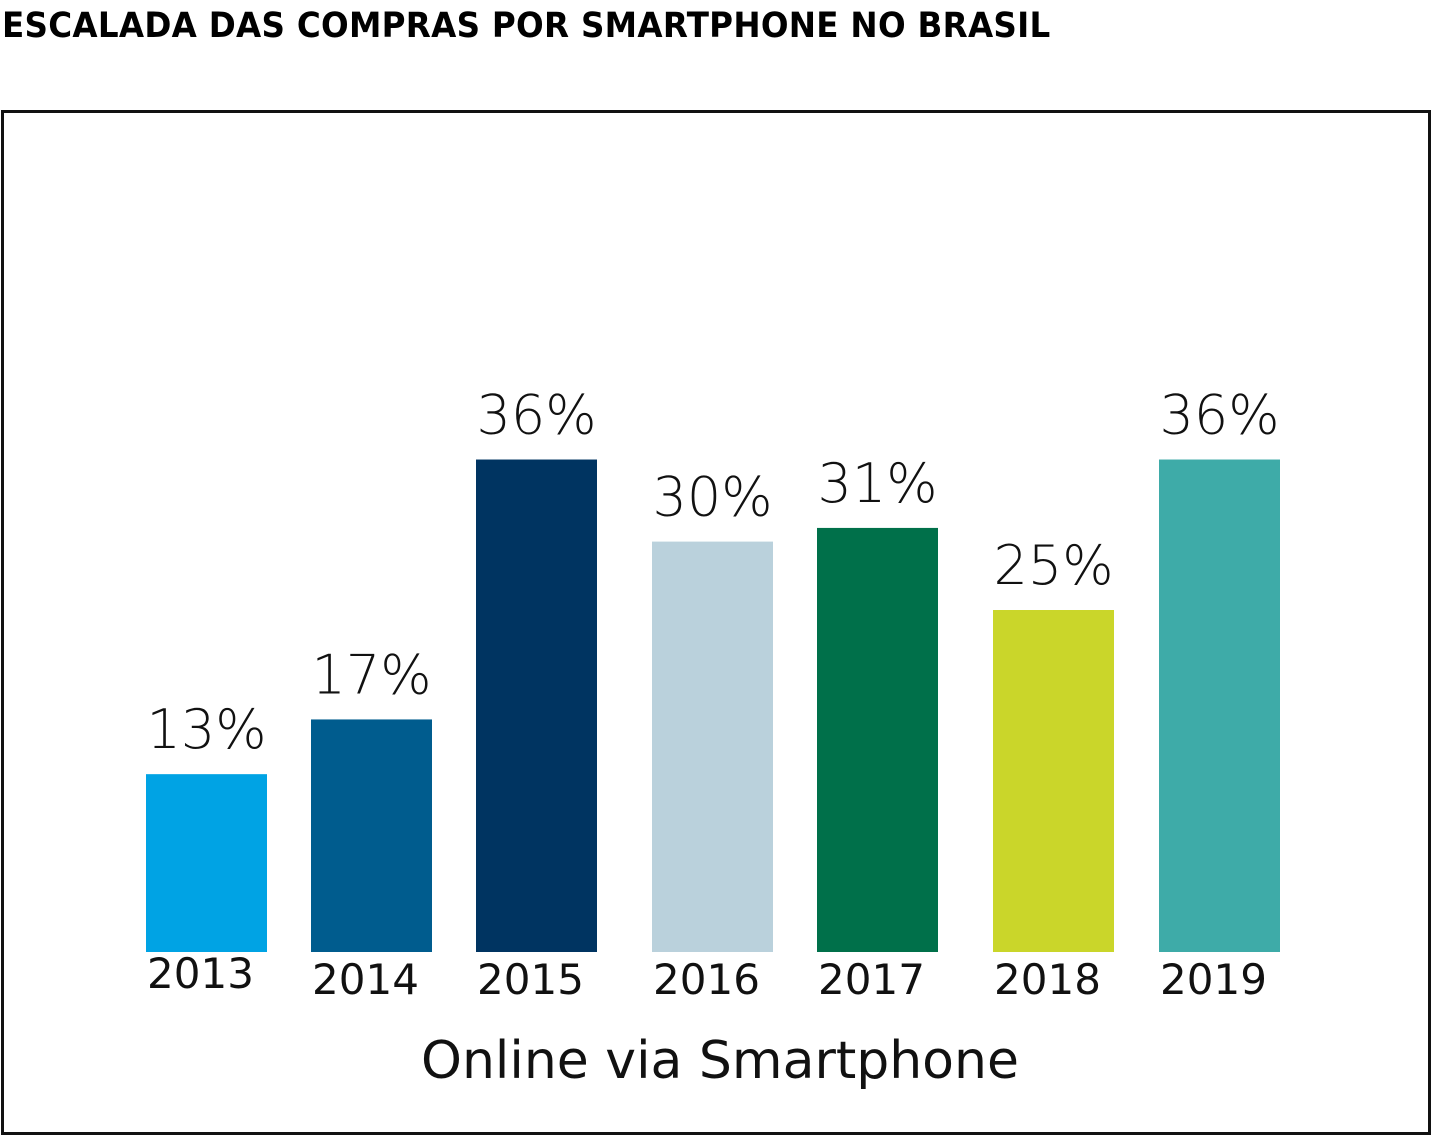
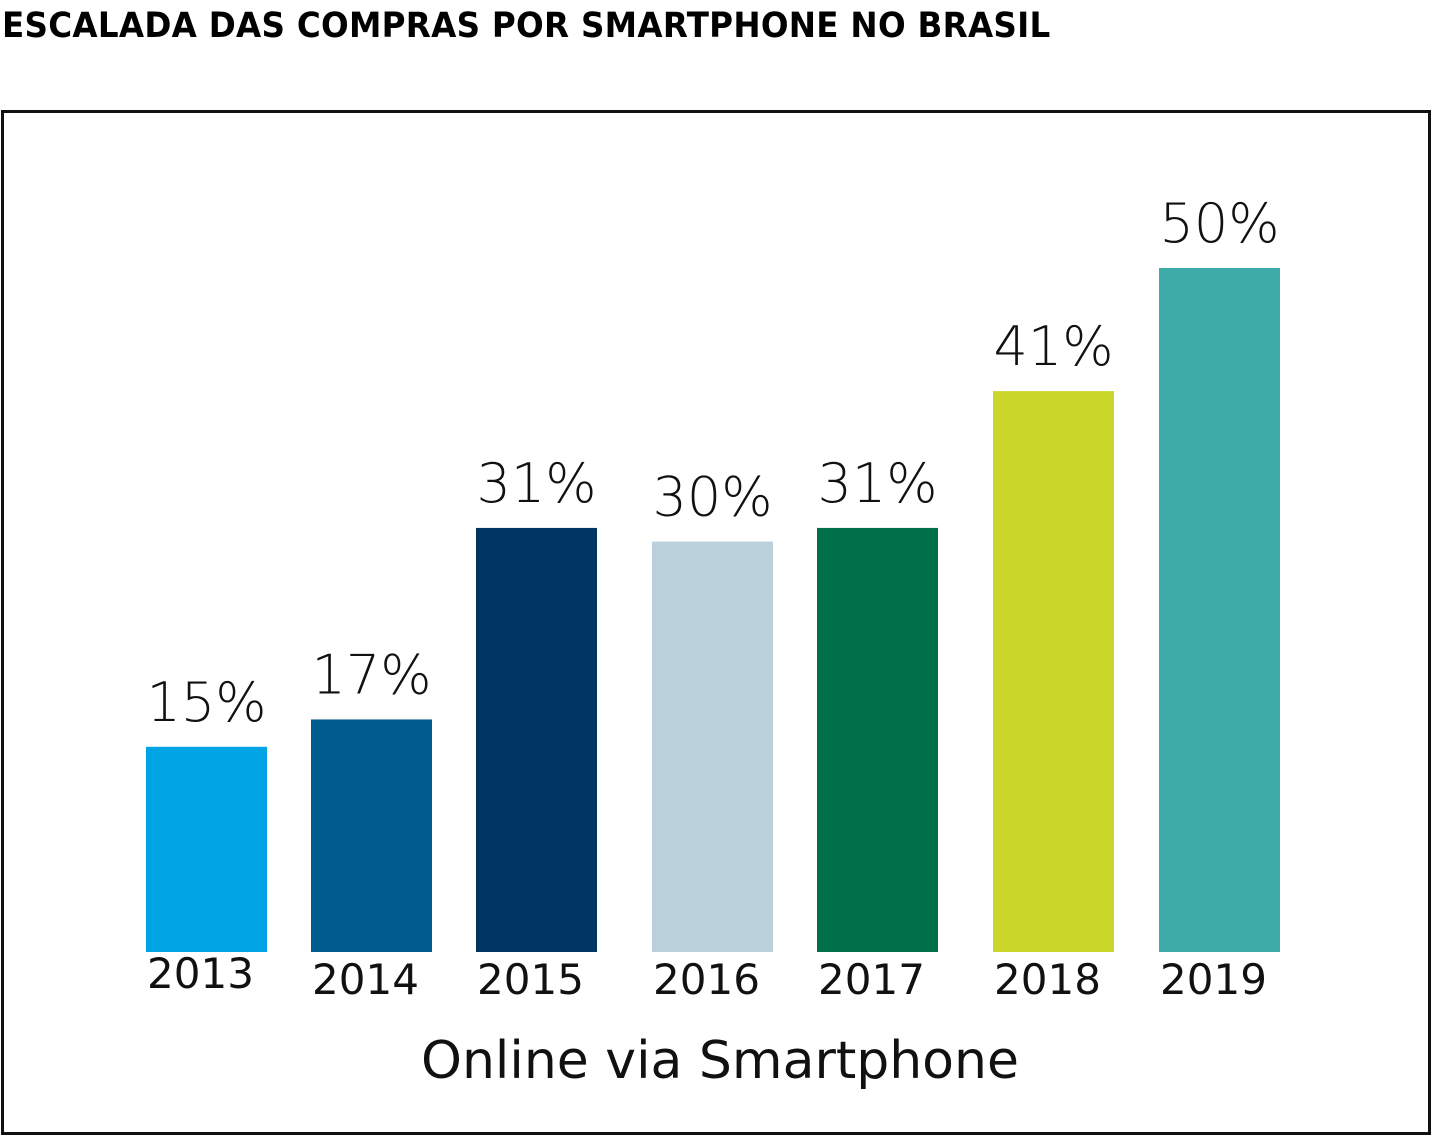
2013: 13% -> 15%
2015: 36% -> 31%
2018: 25% -> 41%
2019: 36% -> 50%
